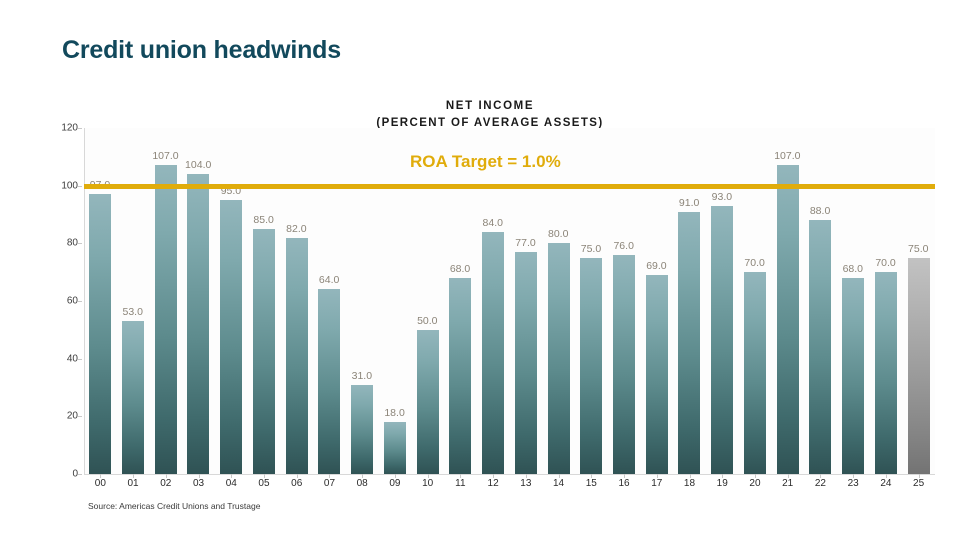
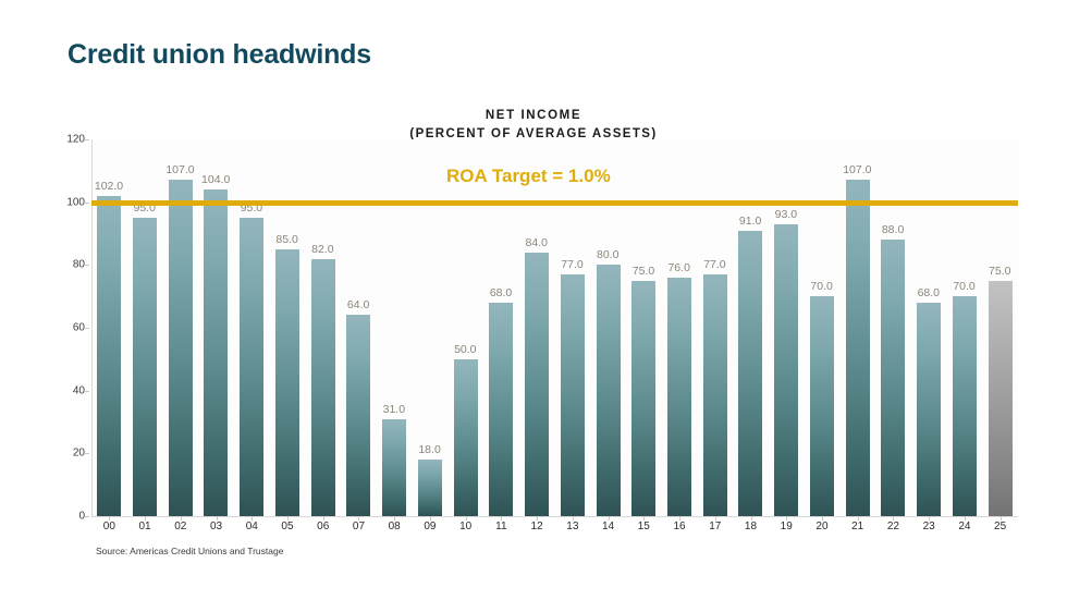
00: 97.0 -> 102.0
01: 53.0 -> 95.0
17: 69.0 -> 77.0
